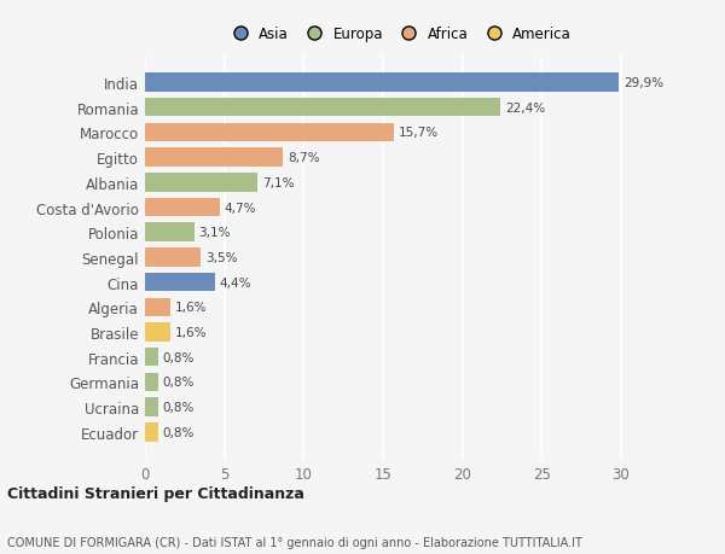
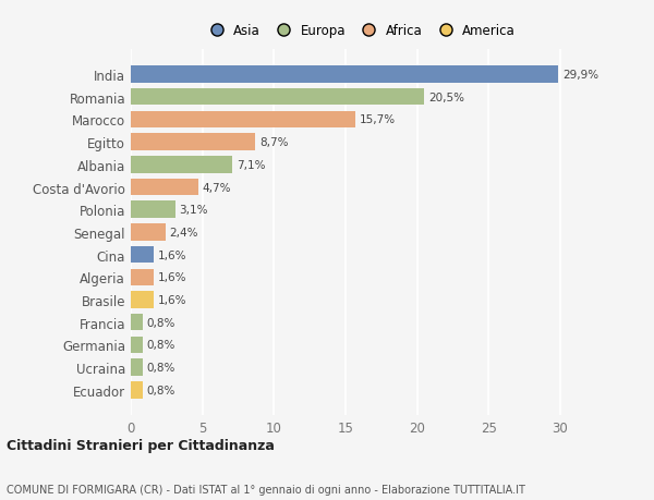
Romania: 22,4% -> 20,5%
Senegal: 3,5% -> 2,4%
Cina: 4,4% -> 1,6%
